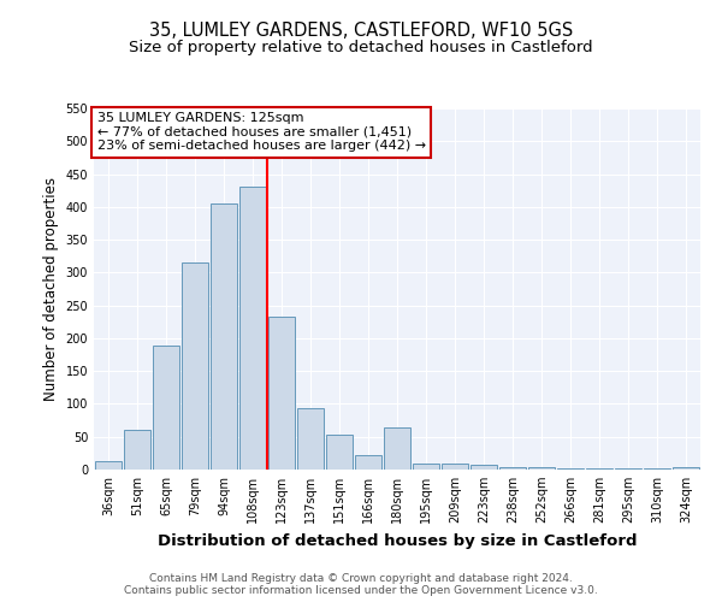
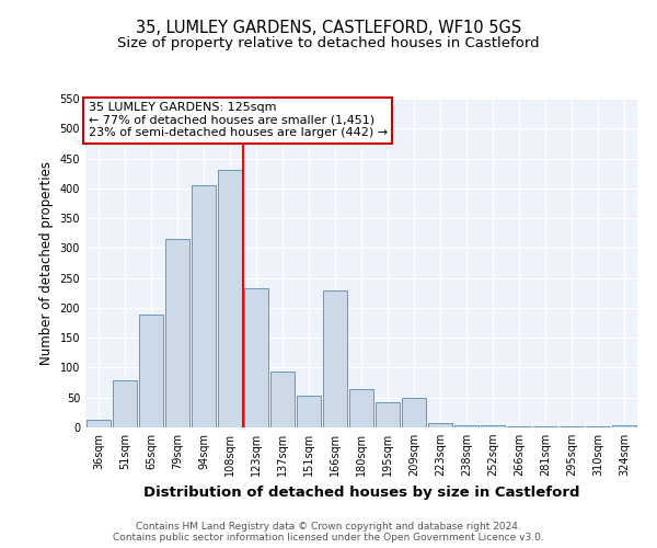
51sqm: 60 -> 78
166sqm: 22 -> 230
195sqm: 10 -> 42
209sqm: 10 -> 50
